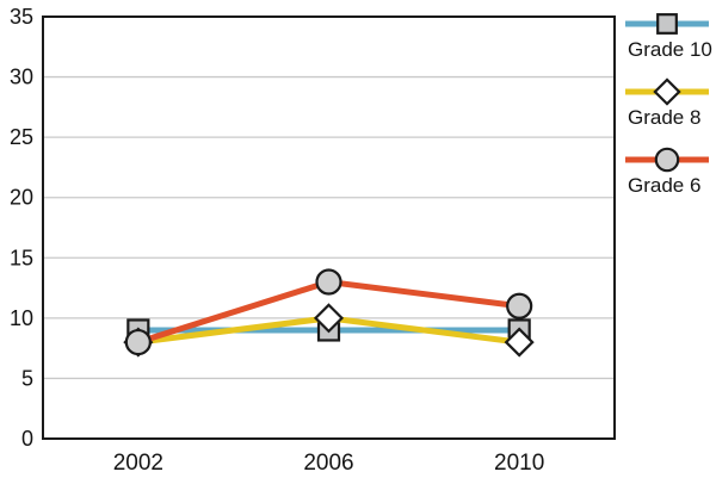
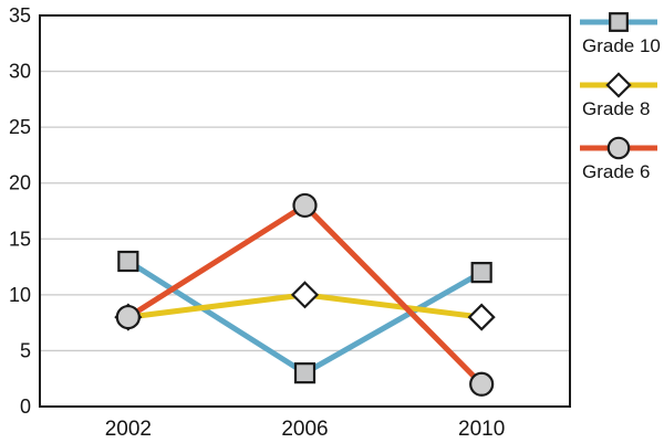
Grade 10/2002: 9 -> 13
Grade 10/2006: 9 -> 3
Grade 6/2006: 13 -> 18
Grade 10/2010: 9 -> 12
Grade 6/2010: 11 -> 2
